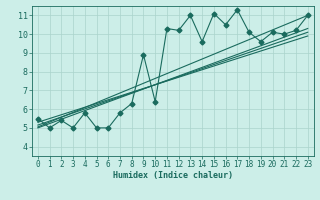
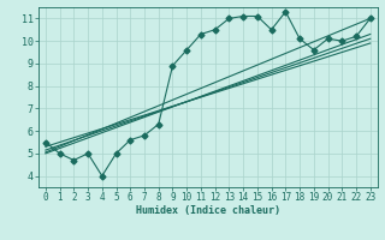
2: 5.4 -> 4.7
4: 5.8 -> 4.0
6: 5.0 -> 5.6
10: 6.4 -> 9.6
12: 10.2 -> 10.5
14: 9.6 -> 11.1
